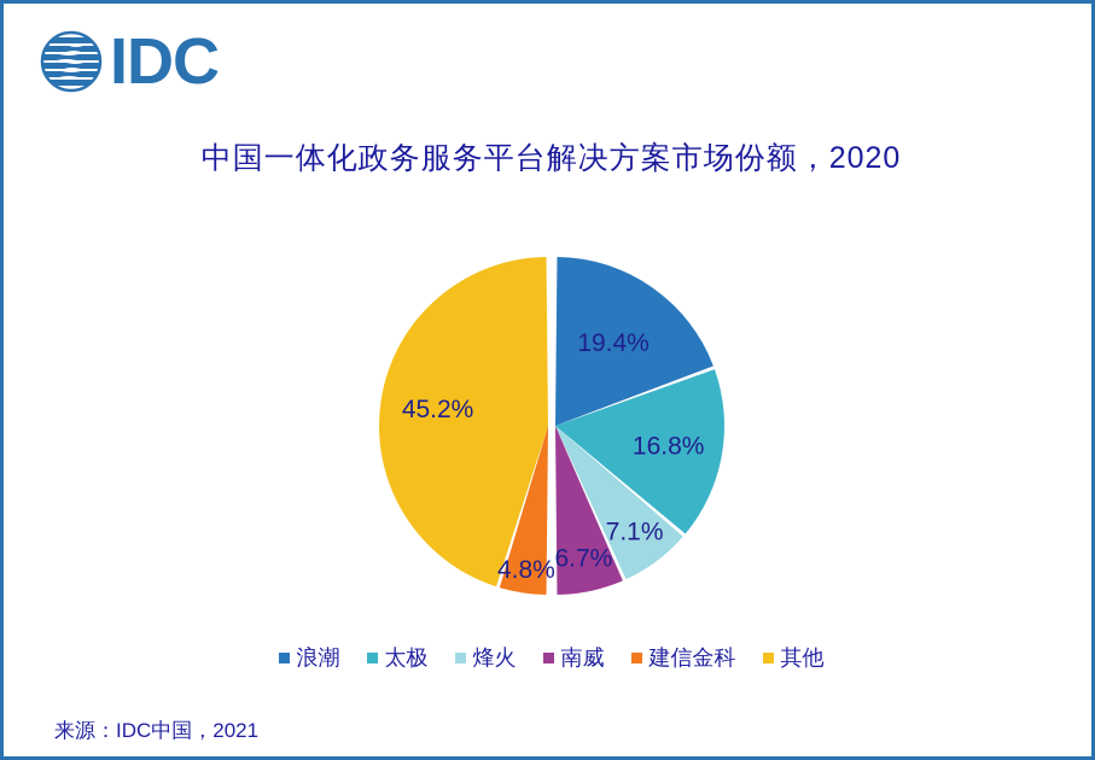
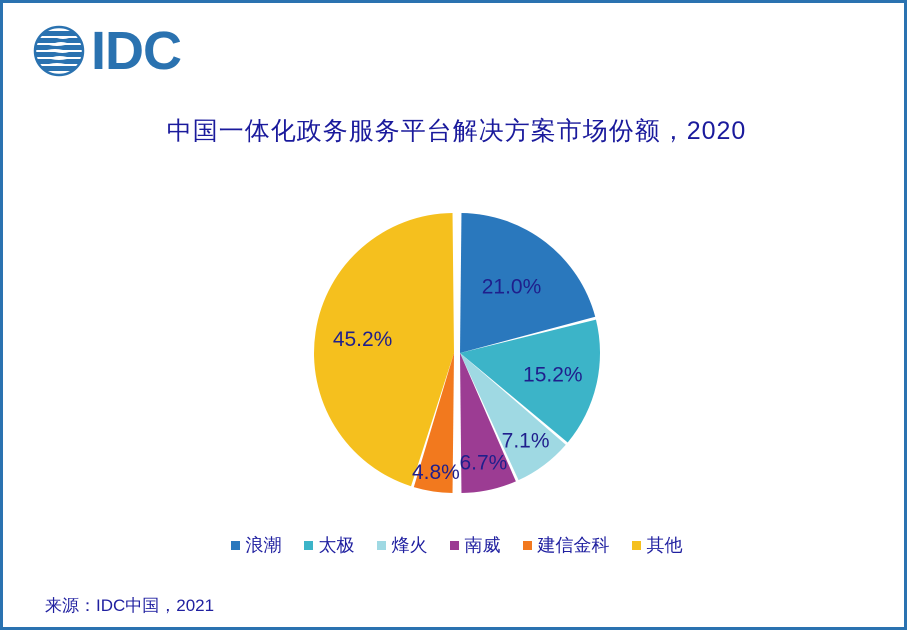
浪潮: 19.4% -> 21.0%
太极: 16.8% -> 15.2%
